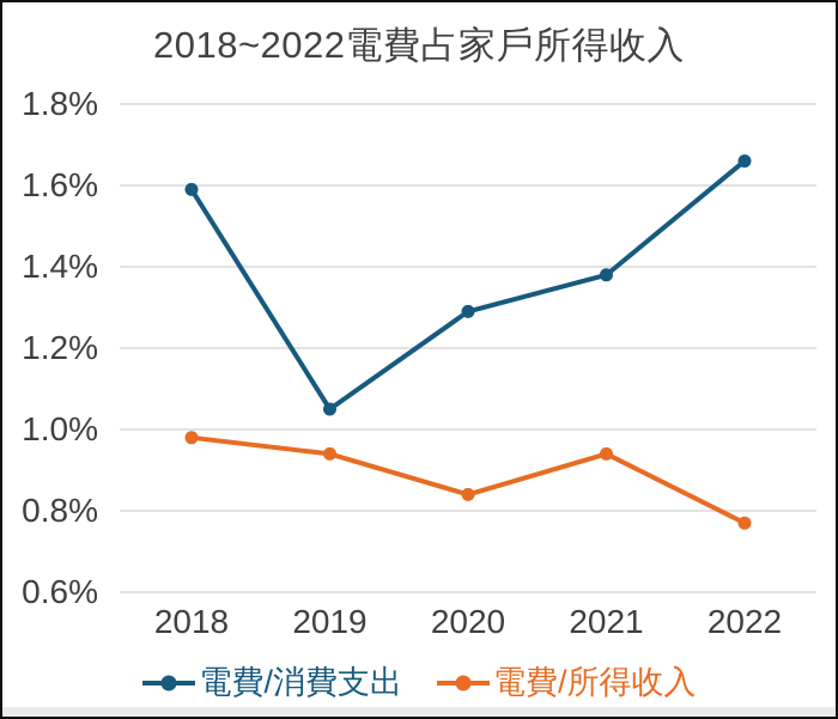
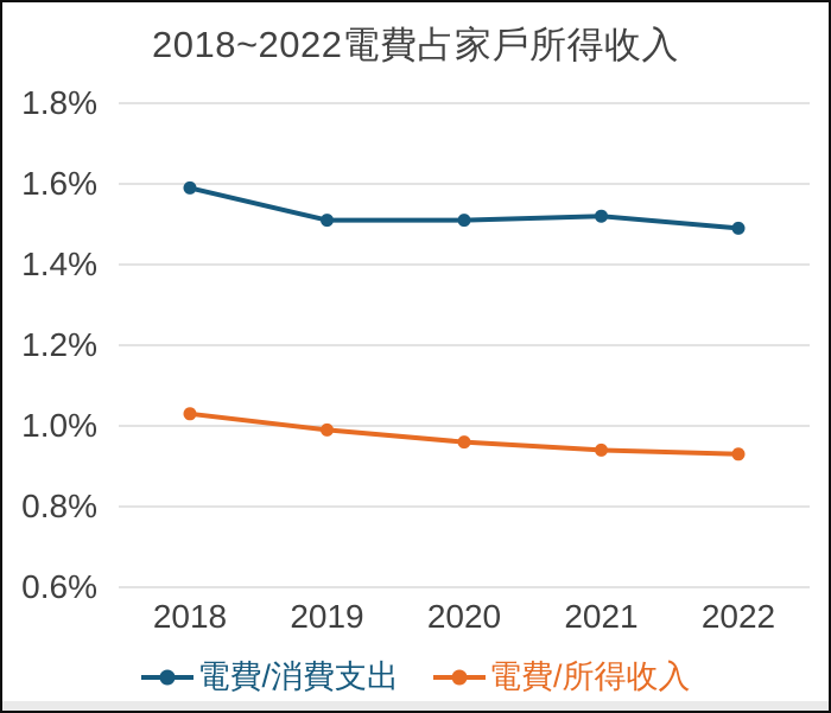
電費/所得收入/2018: 0.98% -> 1.03%
電費/消費支出/2019: 1.05% -> 1.51%
電費/所得收入/2019: 0.94% -> 0.99%
電費/消費支出/2020: 1.29% -> 1.51%
電費/所得收入/2020: 0.84% -> 0.96%
電費/消費支出/2021: 1.38% -> 1.52%
電費/消費支出/2022: 1.66% -> 1.49%
電費/所得收入/2022: 0.77% -> 0.93%
